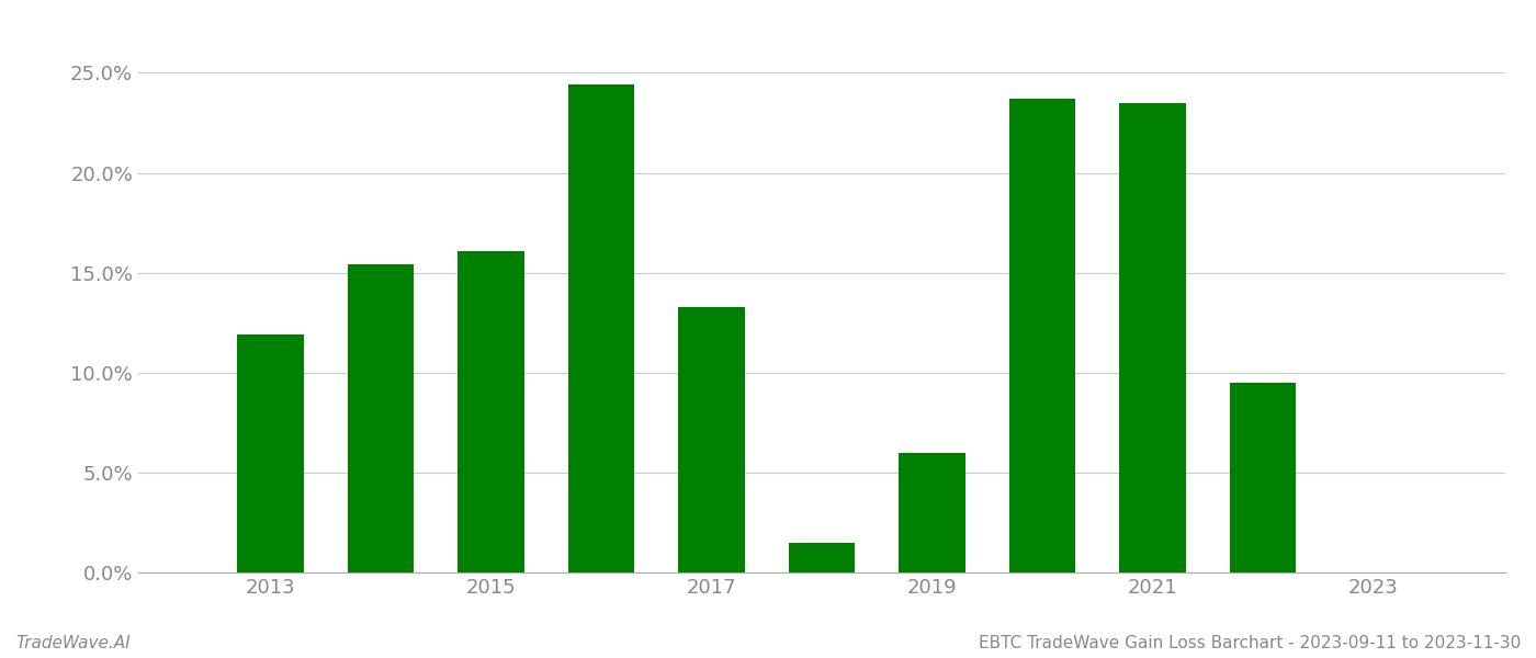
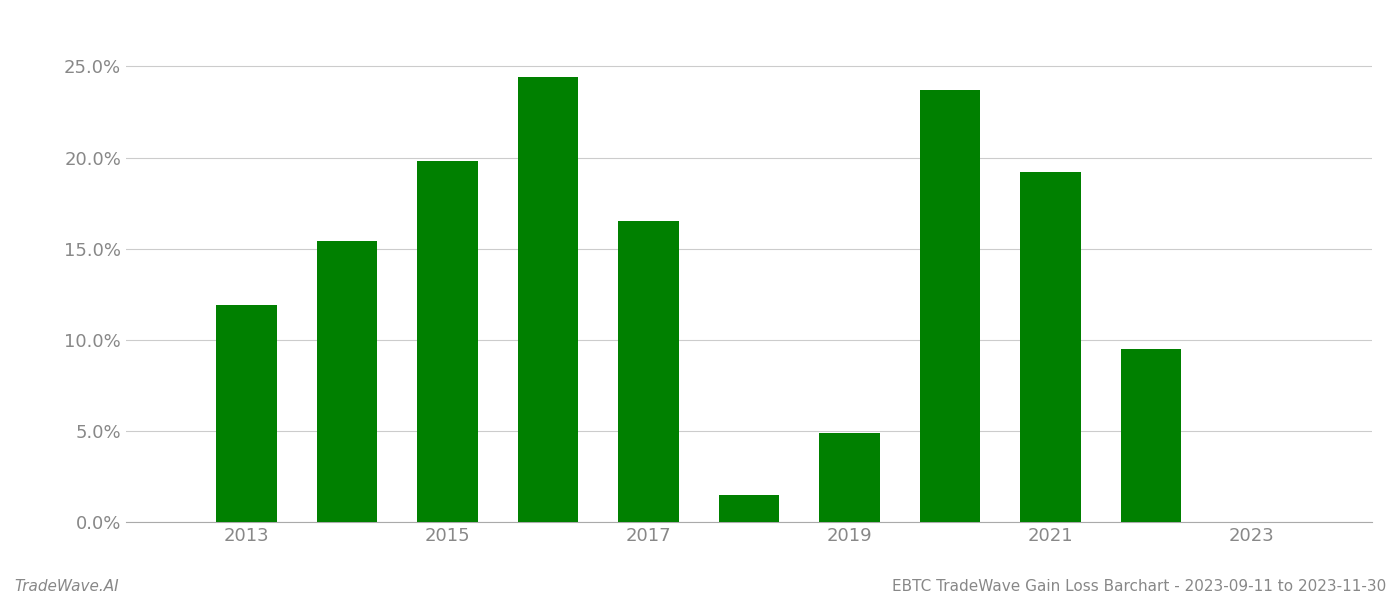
2015: 16.1% -> 19.8%
2017: 13.3% -> 16.5%
2019: 6.0% -> 4.9%
2021: 23.5% -> 19.2%
